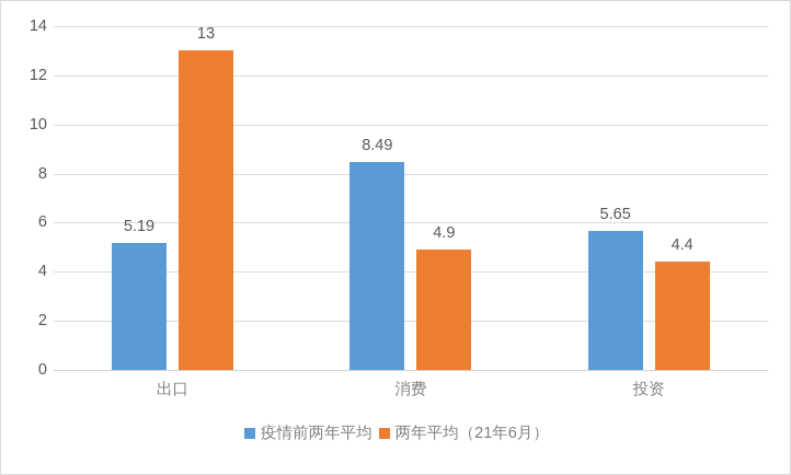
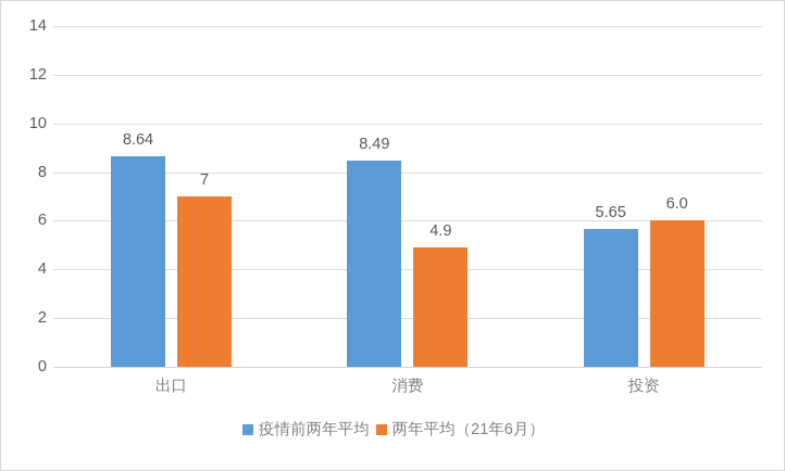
疫情前两年平均/出口: 5.19 -> 8.64
两年平均（21年6月）/出口: 13 -> 7
两年平均（21年6月）/投资: 4.4 -> 6.0
